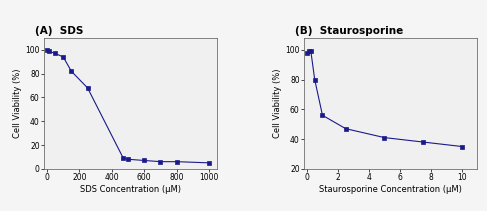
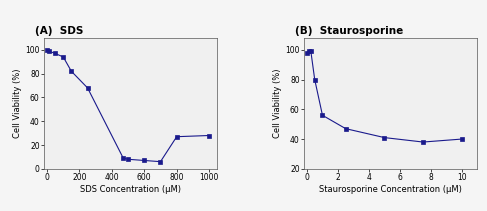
(A) SDS/800: 6 -> 27
(A) SDS/1000: 5 -> 28
(B) Staurosporine/10: 35 -> 40
